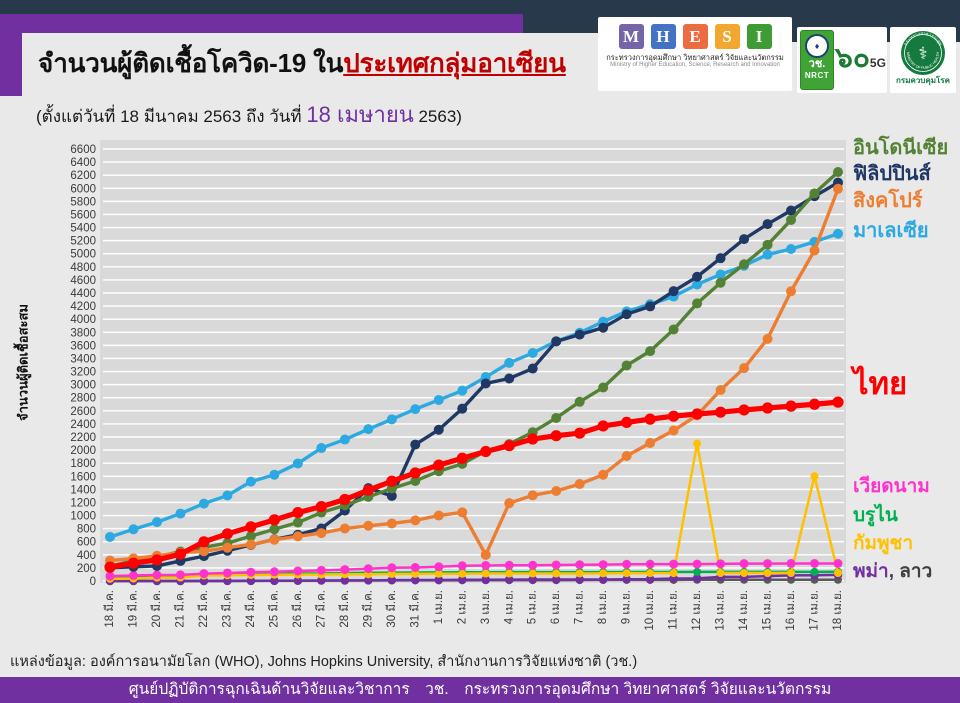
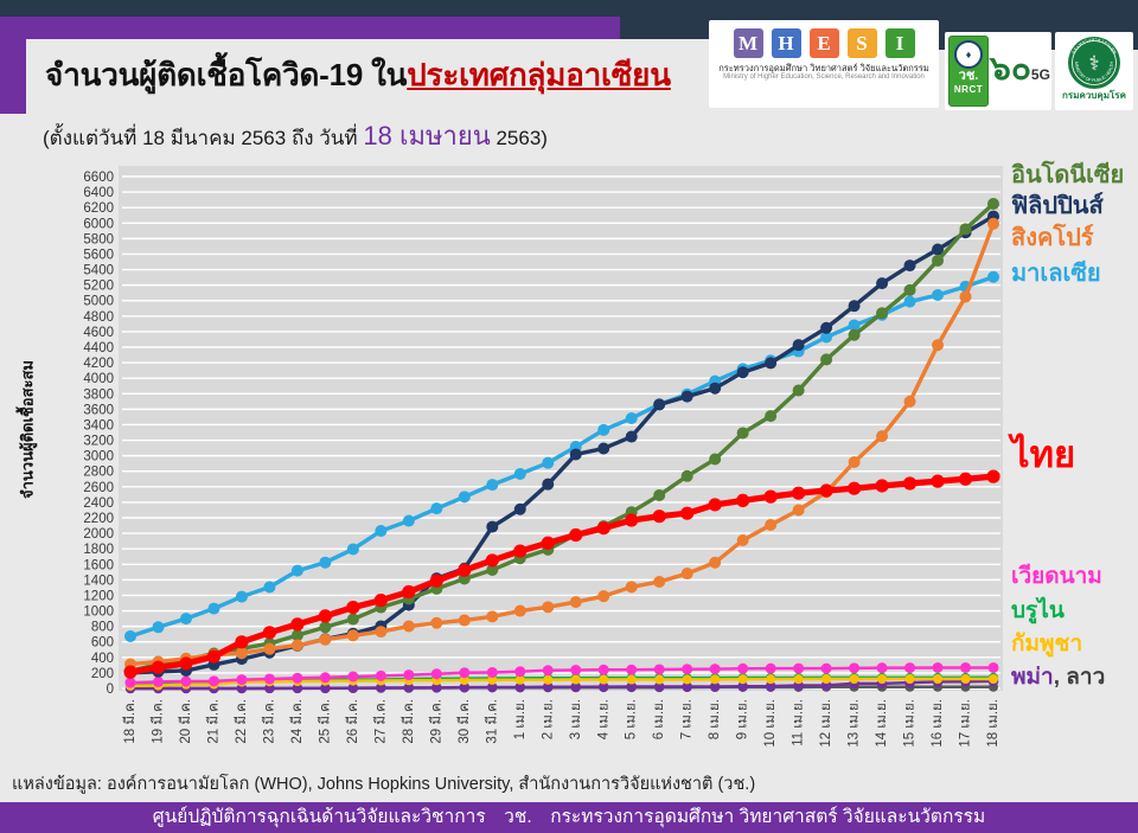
ฟิลิปปินส์/30 มี.ค.: 1300 -> 1500
สิงคโปร์/3 เม.ย.: 400 -> 1100
กัมพูชา/12 เม.ย.: 2100 -> 100
กัมพูชา/17 เม.ย.: 1600 -> 100
